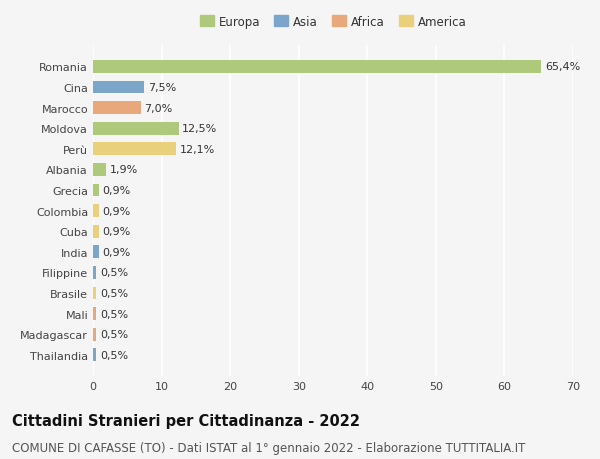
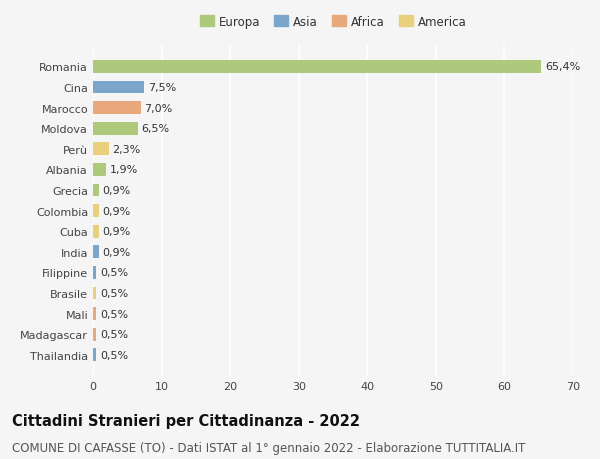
Moldova: 12,5% -> 6,5%
Perù: 12,1% -> 2,3%
